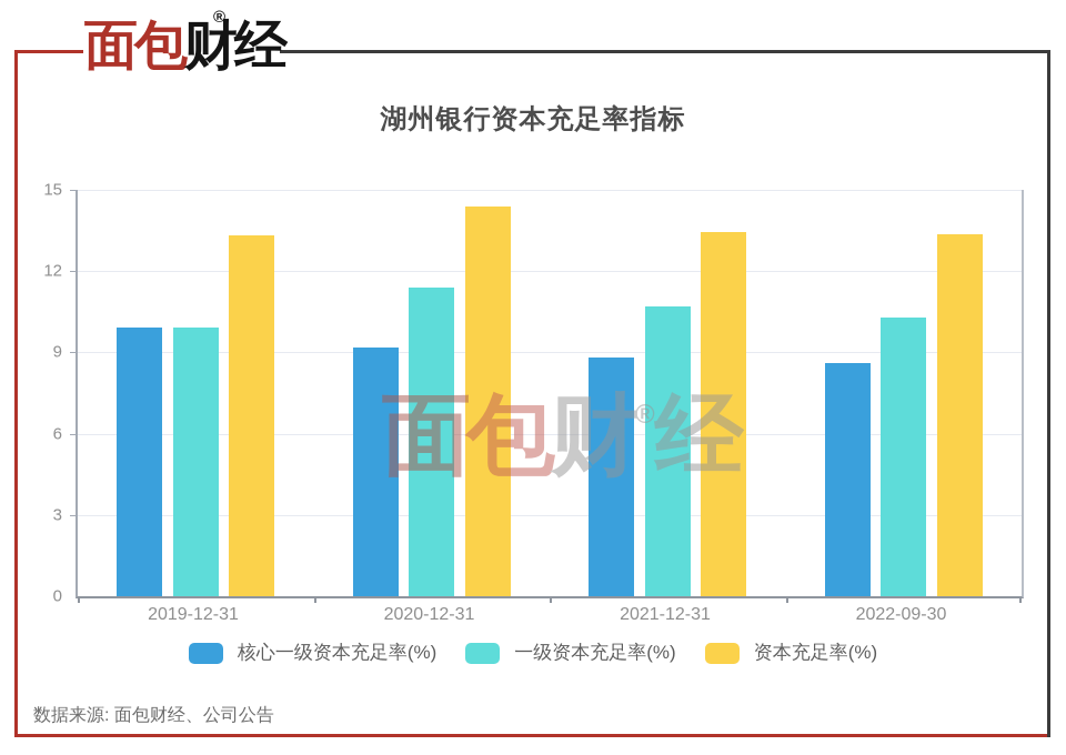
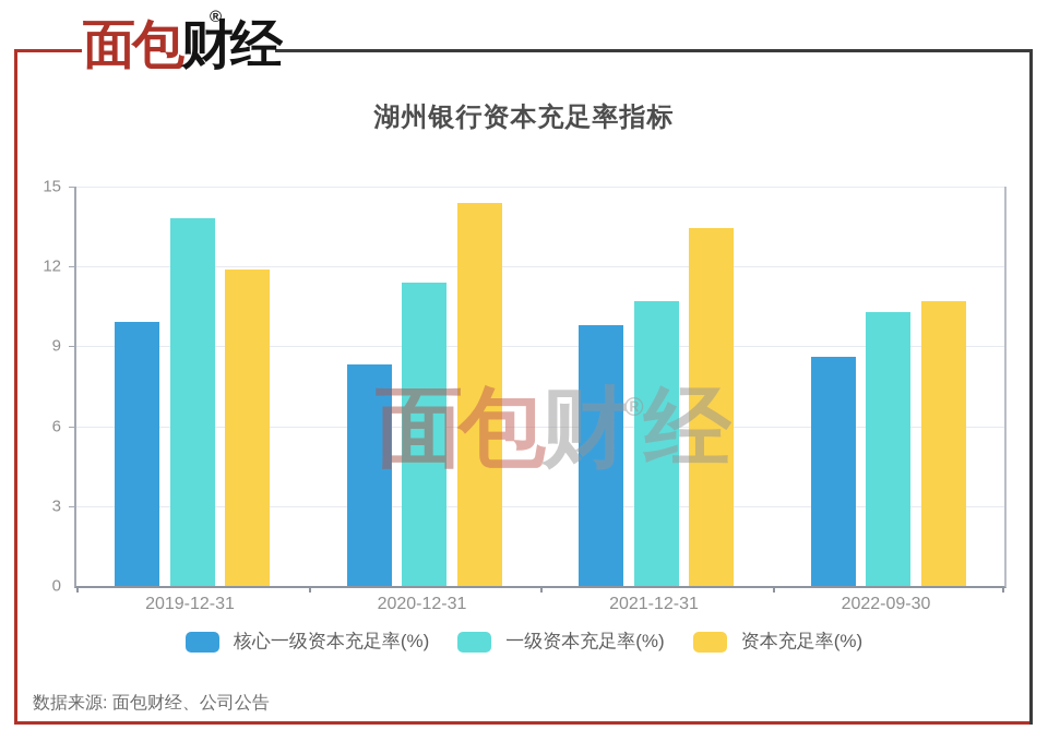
一级资本充足率(%)/2019-12-31: 9.9 -> 13.8
资本充足率(%)/2019-12-31: 13.3 -> 11.9
核心一级资本充足率(%)/2020-12-31: 9.2 -> 8.3
核心一级资本充足率(%)/2021-12-31: 8.8 -> 9.8
资本充足率(%)/2022-09-30: 13.3 -> 10.7
